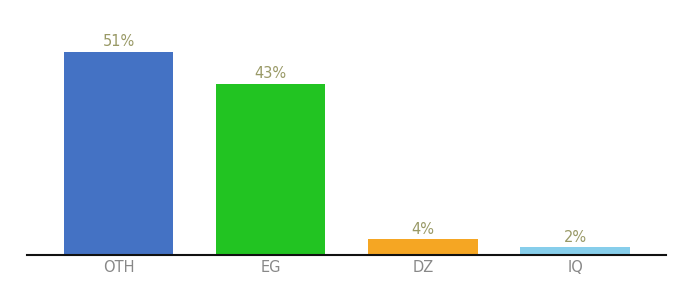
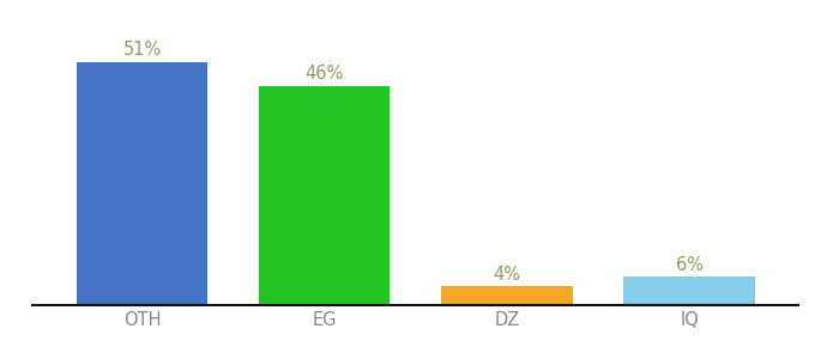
EG: 43% -> 46%
IQ: 2% -> 6%
